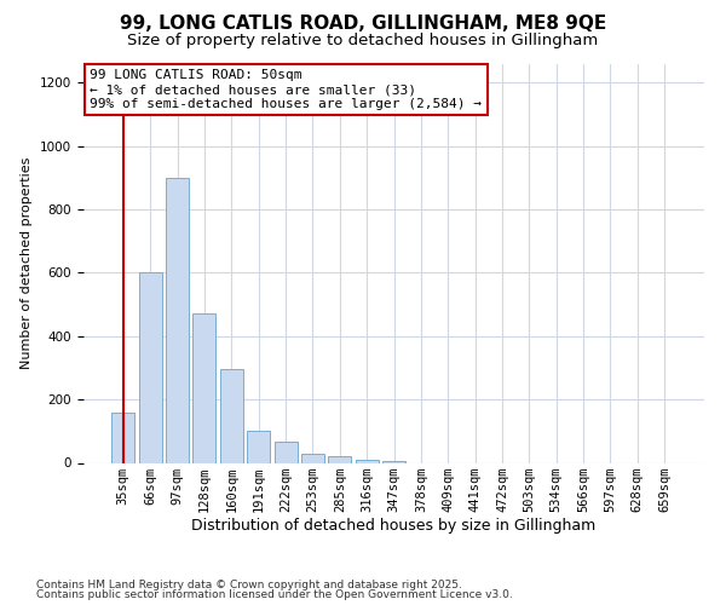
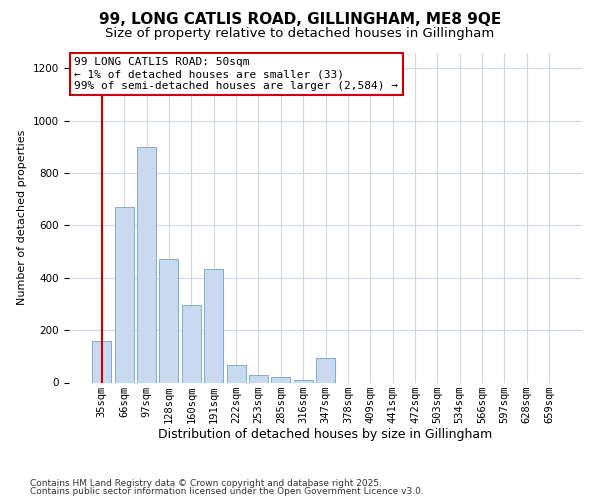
66sqm: 600 -> 670
191sqm: 100 -> 435
347sqm: 5 -> 95
